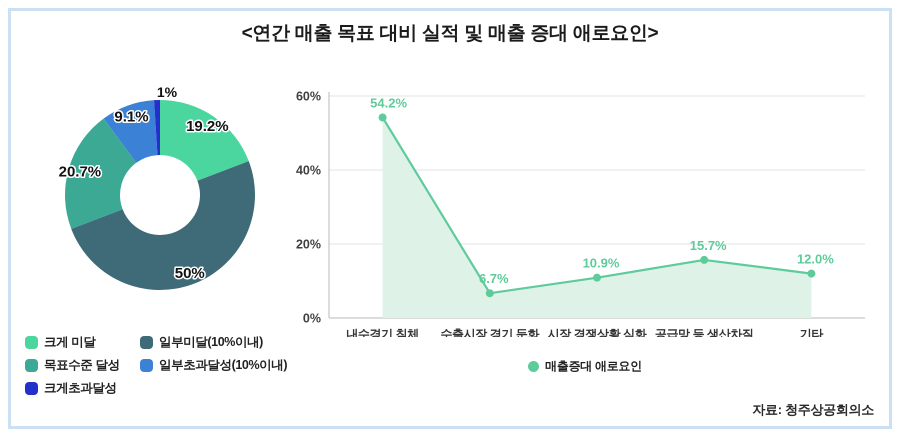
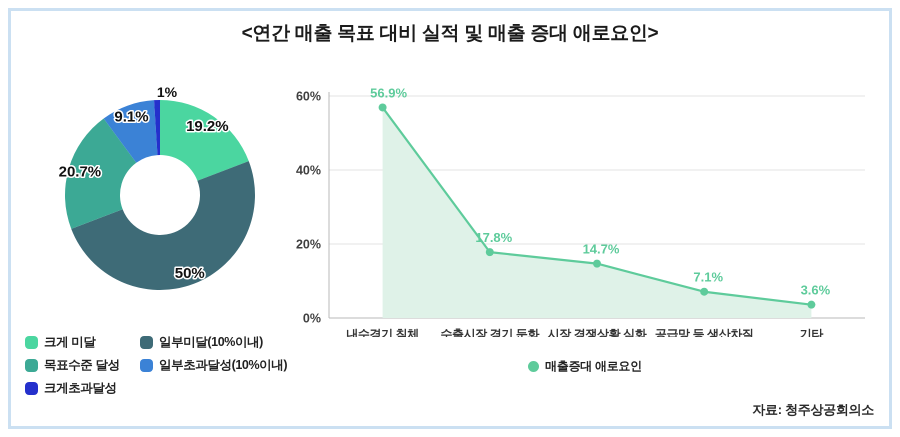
매출 증대 애로요인/내수경기 침체: 54.2% -> 56.9%
매출 증대 애로요인/수출시장 경기 둔화: 6.7% -> 17.8%
매출 증대 애로요인/시장 경쟁상황 심화: 10.9% -> 14.7%
매출 증대 애로요인/공급망 등 생산차질: 15.7% -> 7.1%
매출 증대 애로요인/기타: 12.0% -> 3.6%
